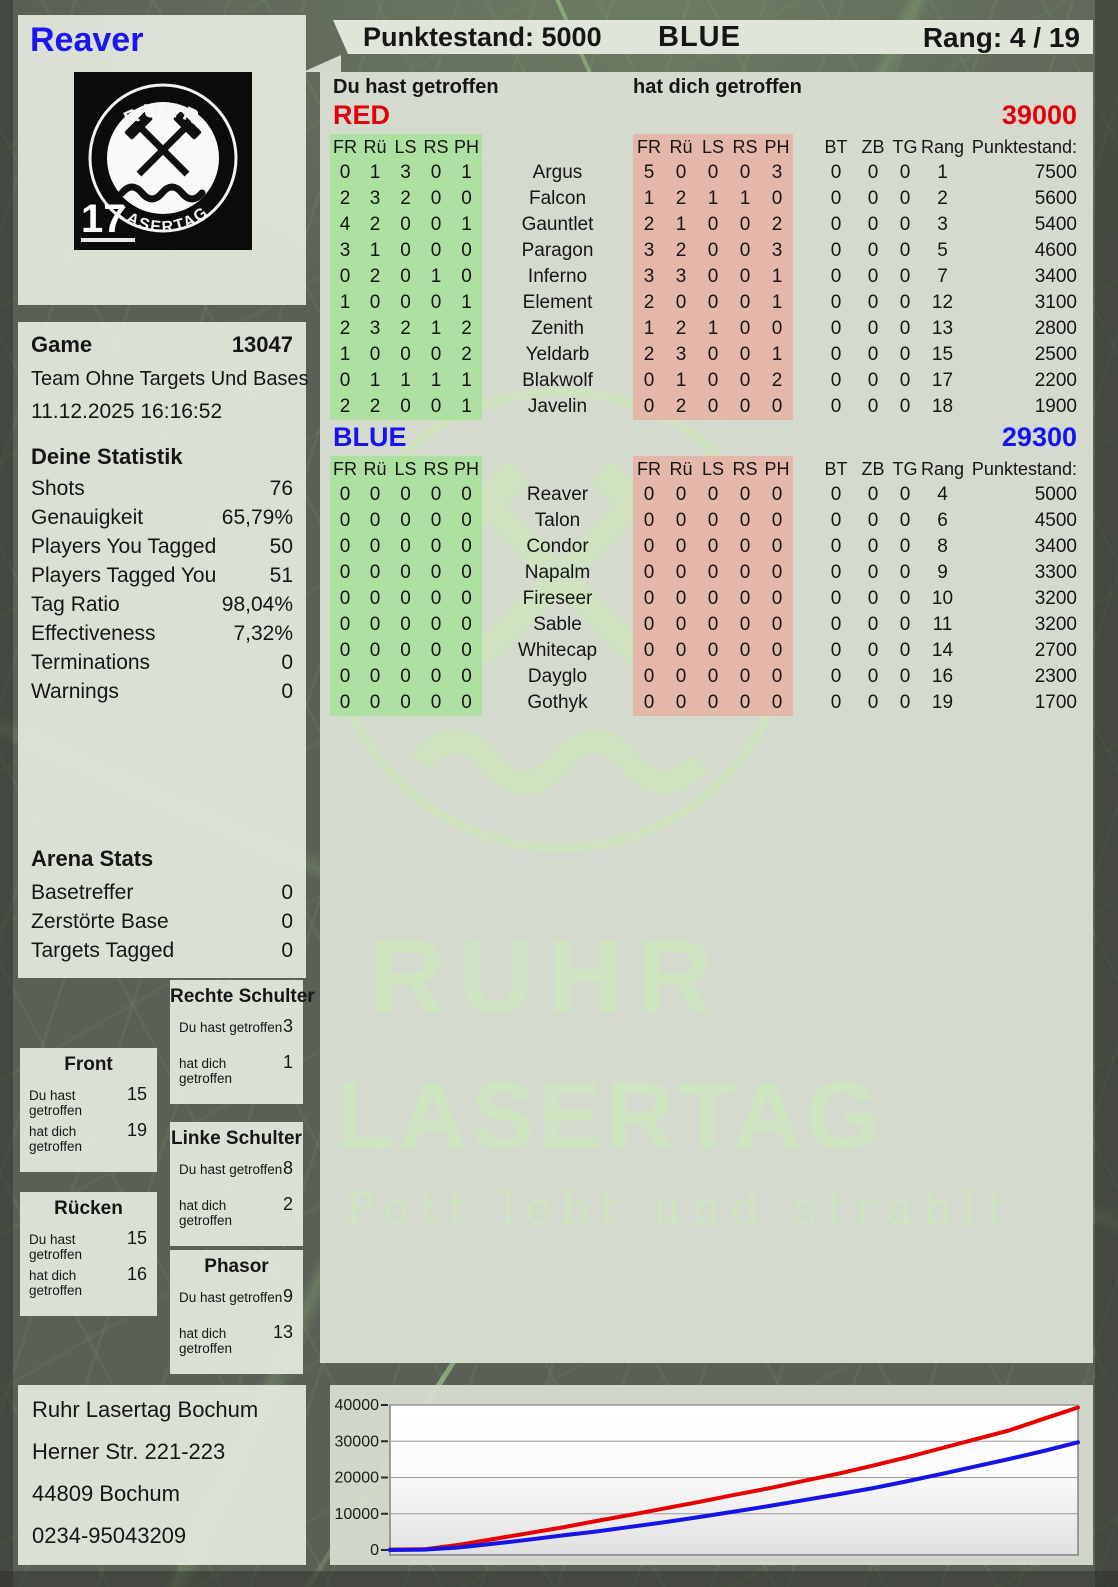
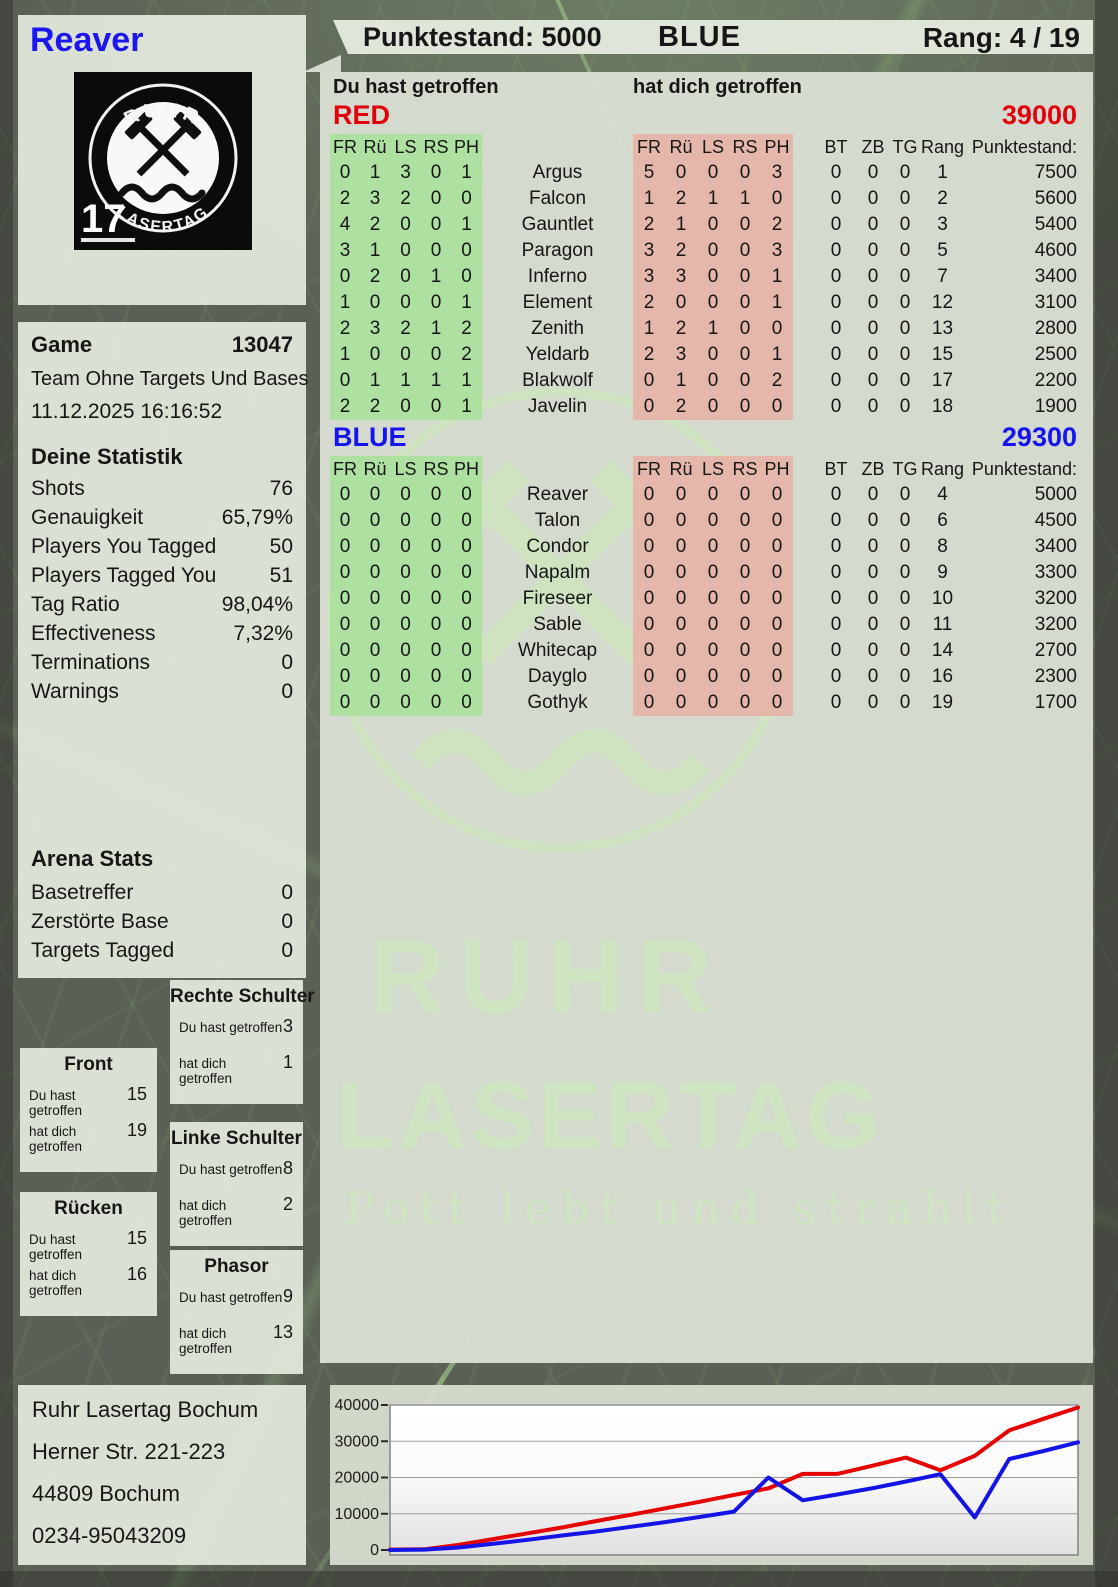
BLUE/11: 12000 -> 20000
RED/12: 19000 -> 21000
RED/16: 28000 -> 22000
RED/17: 30000 -> 26000
BLUE/17: 23000 -> 9000
